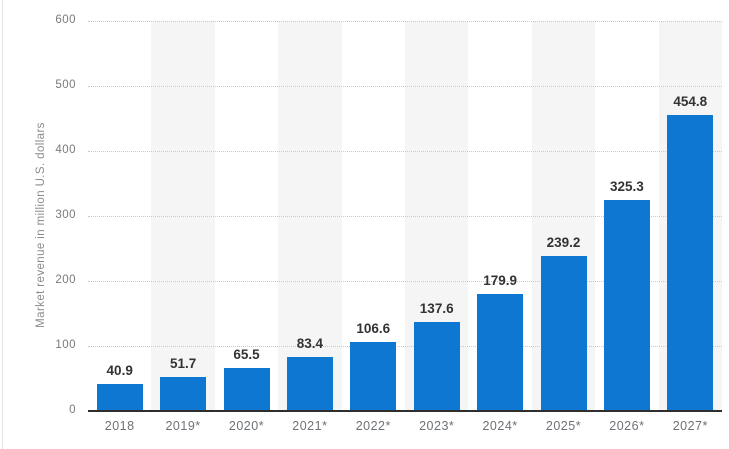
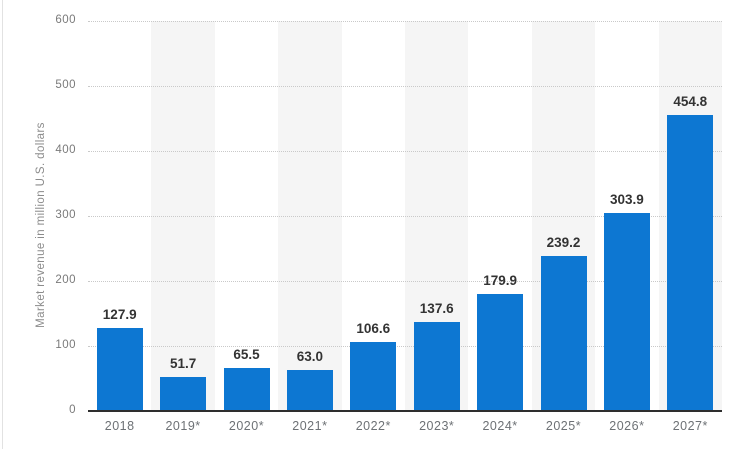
2018: 40.9 -> 127.9
2021*: 83.4 -> 63.0
2026*: 325.3 -> 303.9
